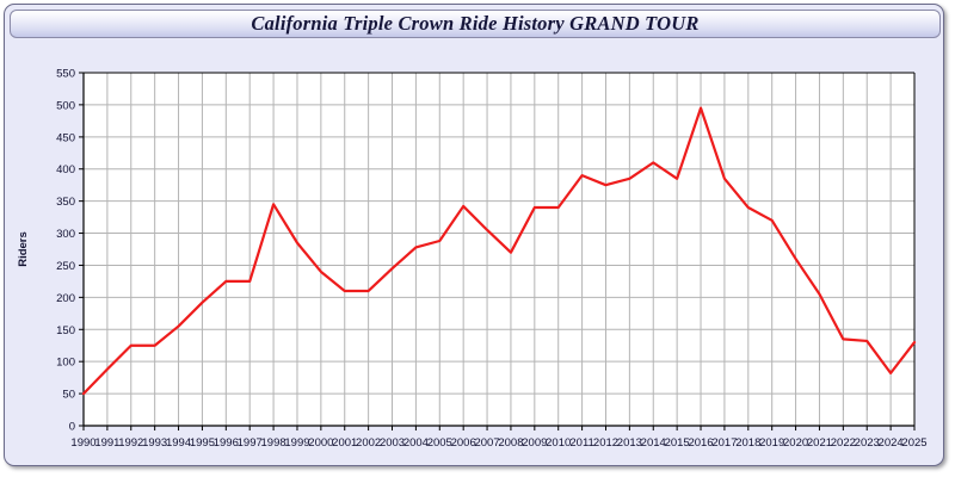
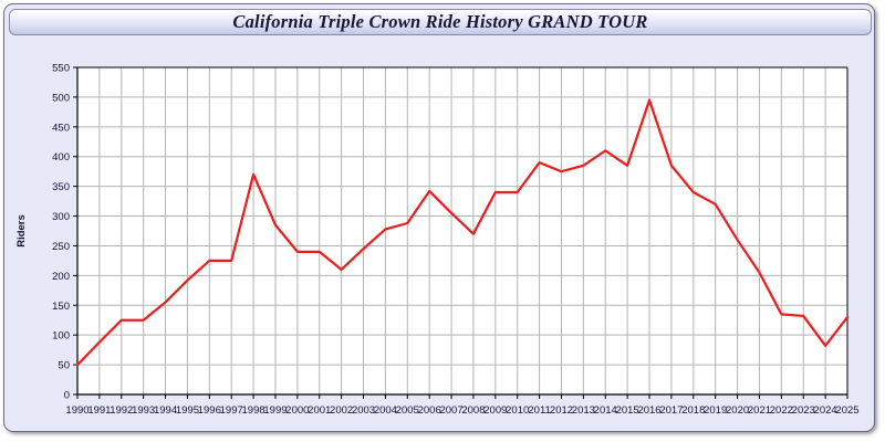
1998: 340 -> 370
2001: 210 -> 240
